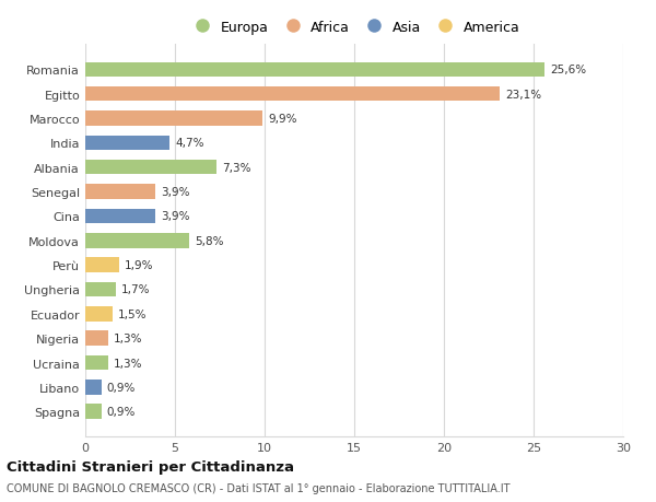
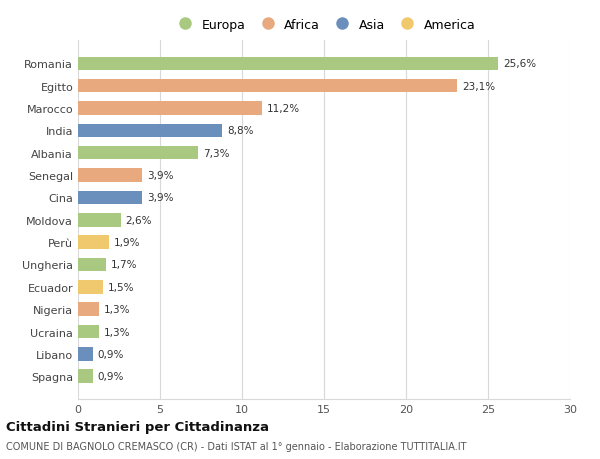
Marocco: 9,9% -> 11,2%
India: 4,7% -> 8,8%
Moldova: 5,8% -> 2,6%
